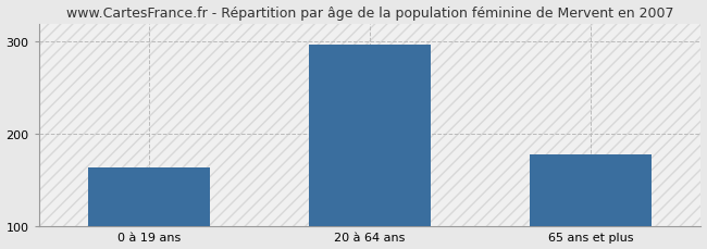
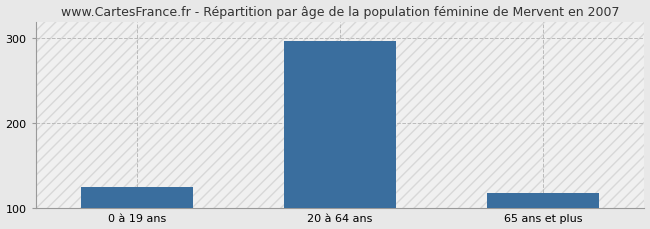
0 à 19 ans: 164 -> 125
65 ans et plus: 178 -> 118
